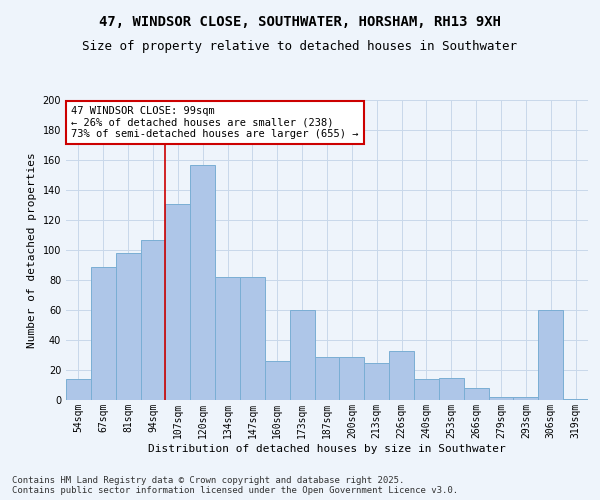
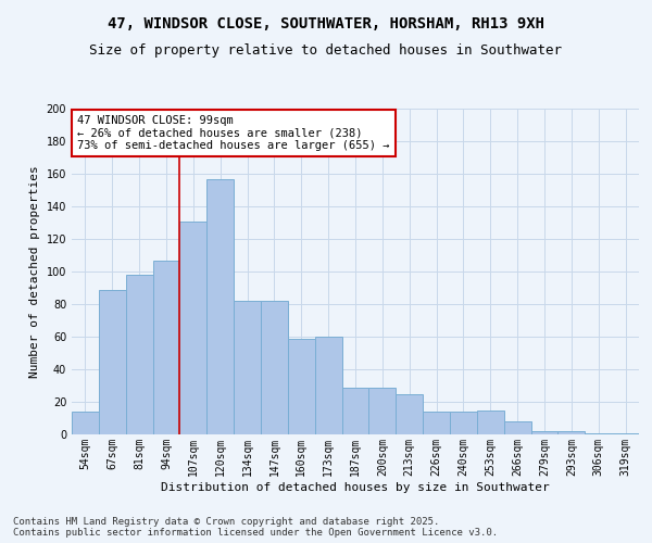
160sqm: 26 -> 59
226sqm: 33 -> 14
306sqm: 60 -> 1
